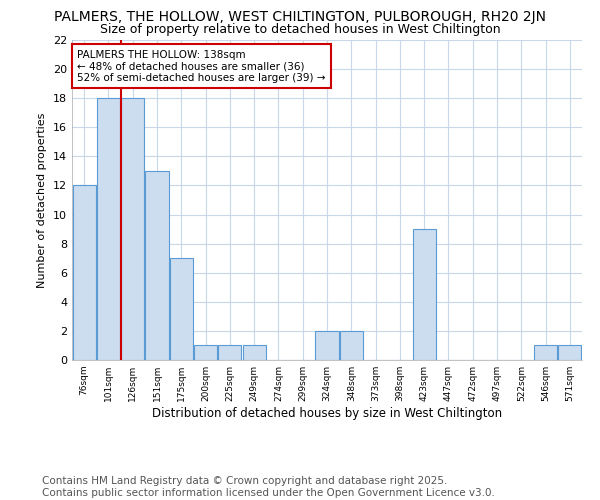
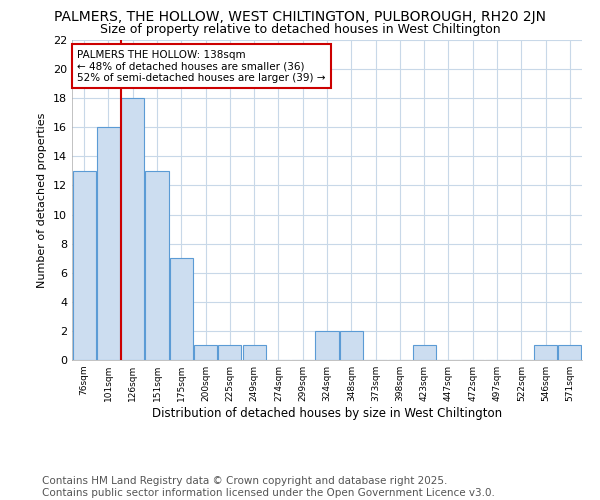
76sqm: 12 -> 13
101sqm: 18 -> 16
423sqm: 9 -> 1
